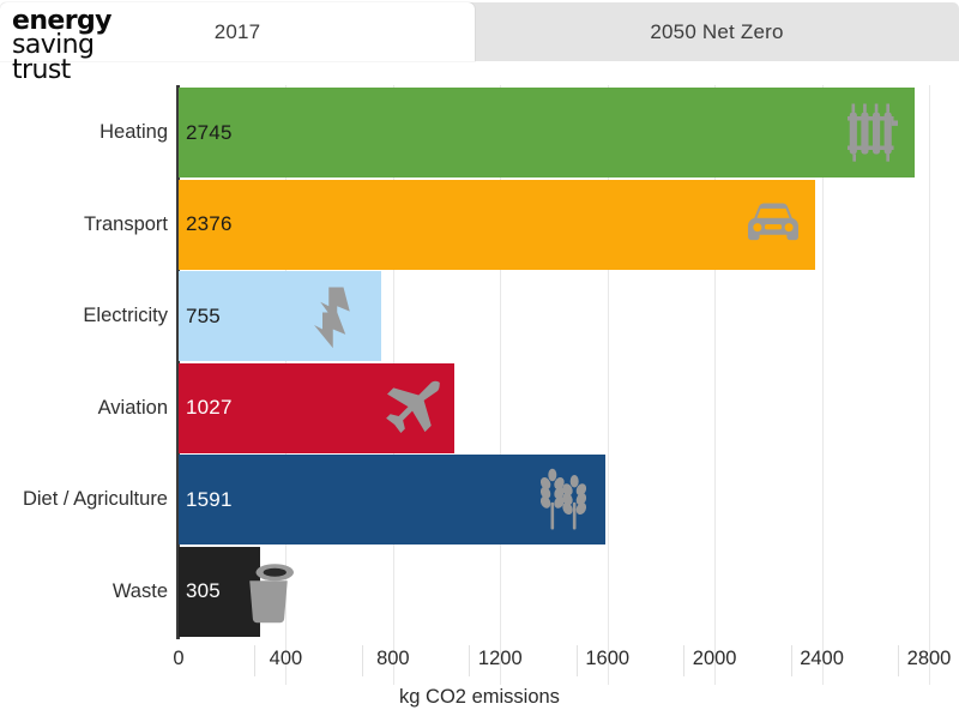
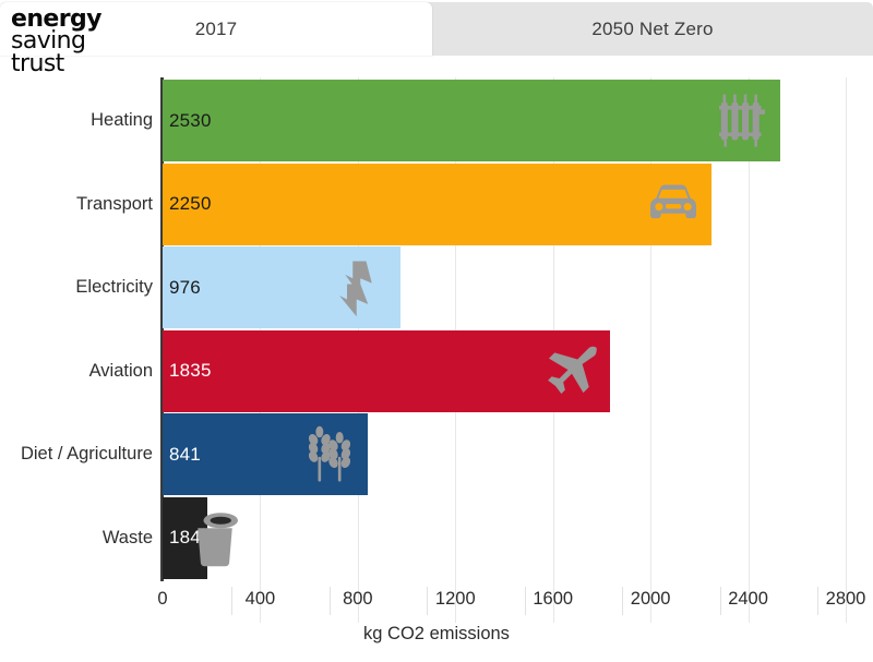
Heating: 2745 -> 2530
Transport: 2376 -> 2250
Electricity: 755 -> 976
Aviation: 1027 -> 1835
Diet / Agriculture: 1591 -> 841
Waste: 305 -> 184
